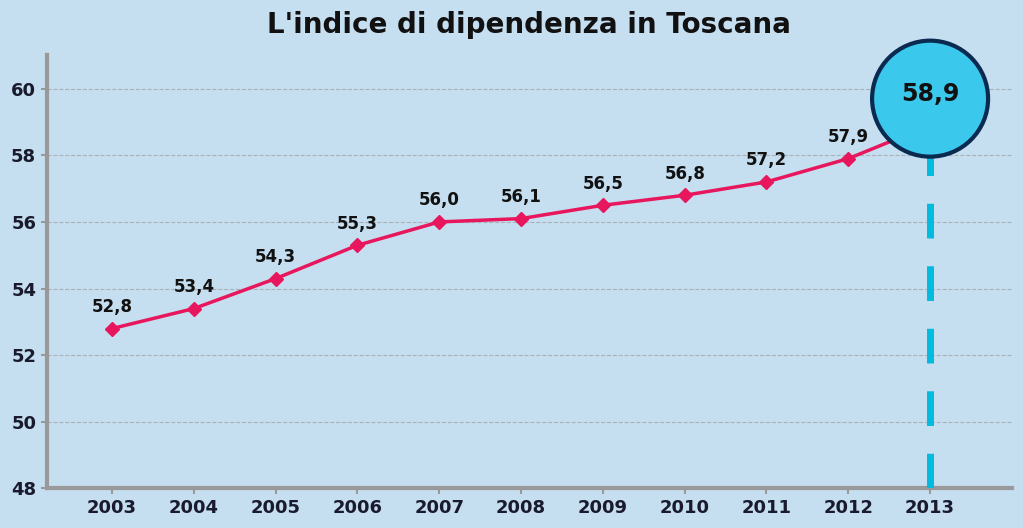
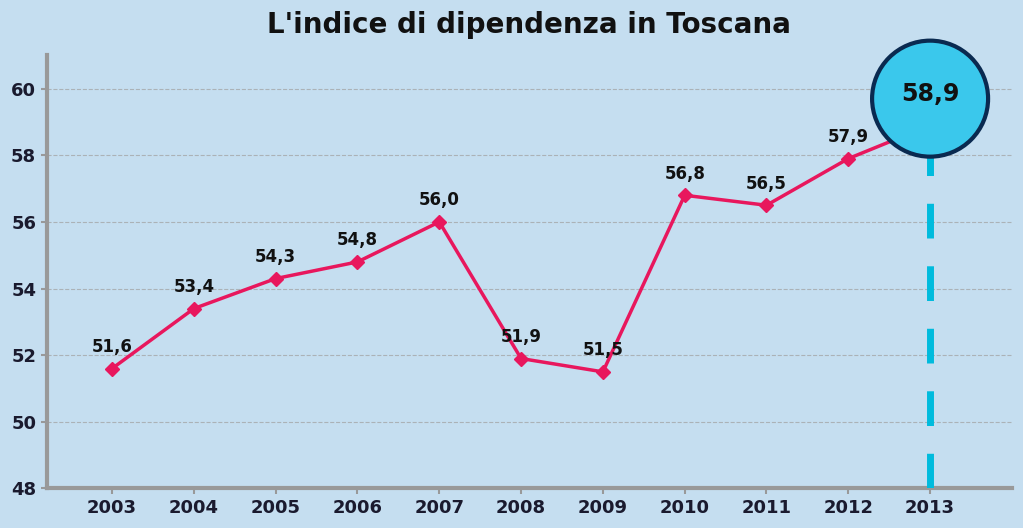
2003: 52,8 -> 51,6
2006: 55,3 -> 54,8
2008: 56,1 -> 51,9
2009: 56,5 -> 51,5
2011: 57,2 -> 56,5
